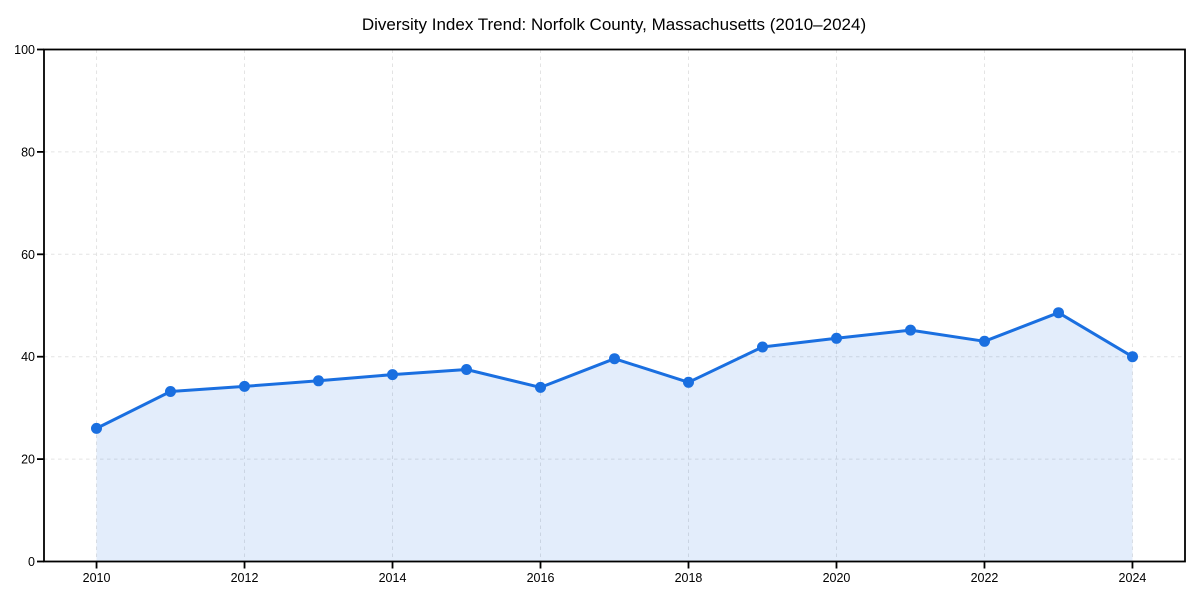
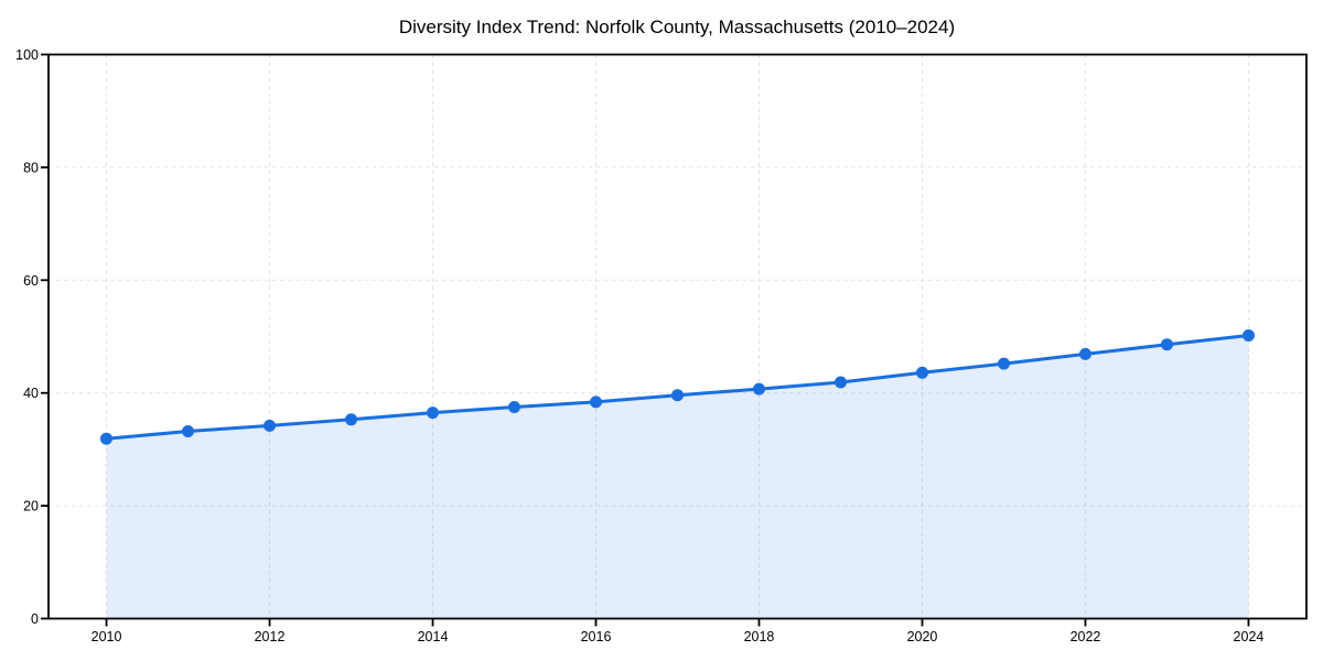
2010: 26 -> 32
2016: 34 -> 38
2018: 35 -> 41
2022: 43 -> 47
2024: 40 -> 50
